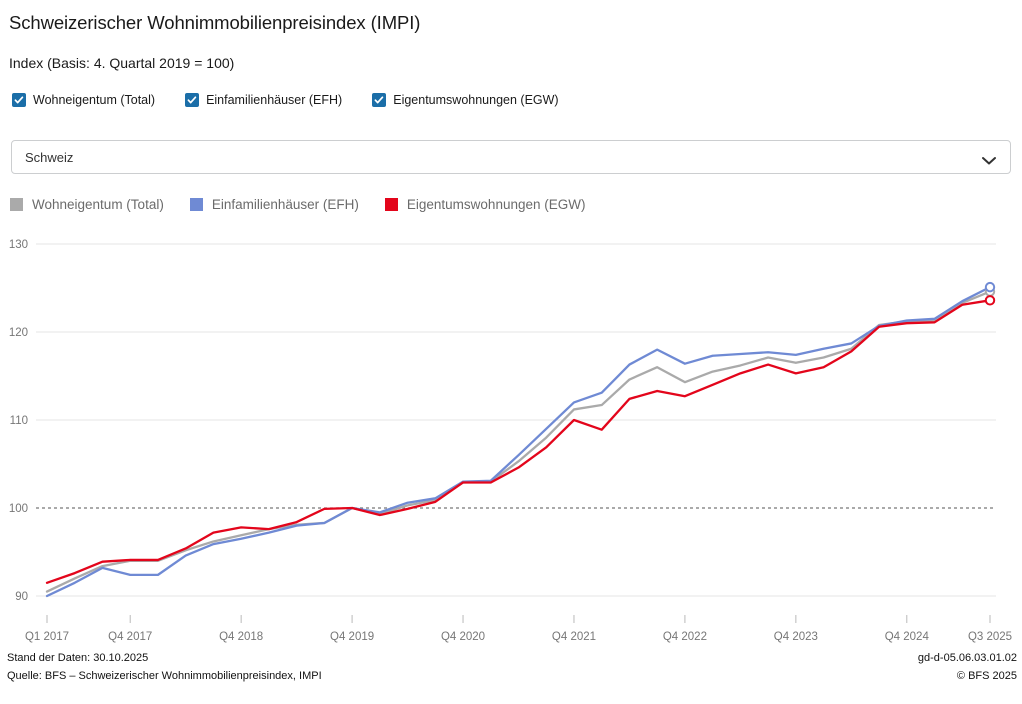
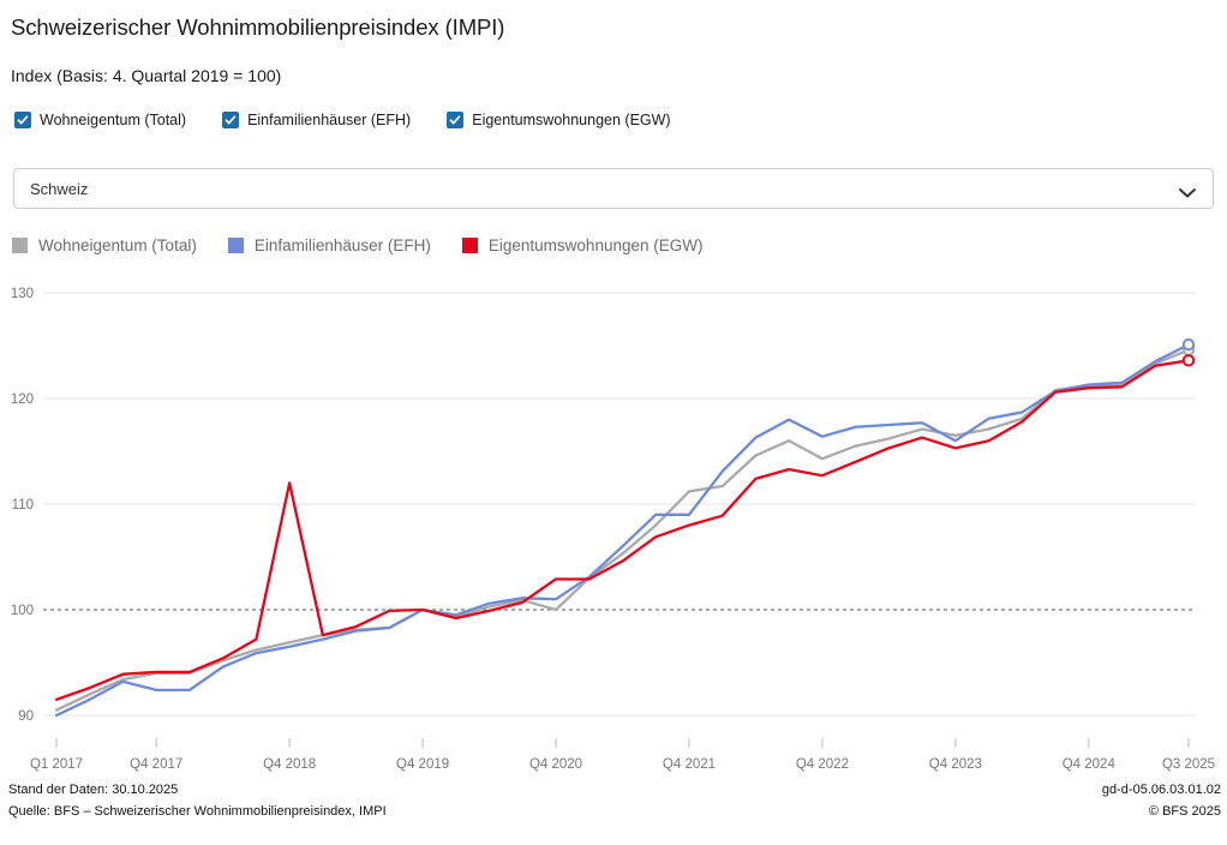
Eigentumswohnungen (EGW)/Q4 2018: 98 -> 112
Wohneigentum (Total)/Q4 2020: 103 -> 100
Einfamilienhäuser (EFH)/Q4 2020: 103 -> 101
Einfamilienhäuser (EFH)/Q4 2021: 112 -> 109
Eigentumswohnungen (EGW)/Q4 2021: 110 -> 108
Einfamilienhäuser (EFH)/Q4 2023: 117 -> 116
